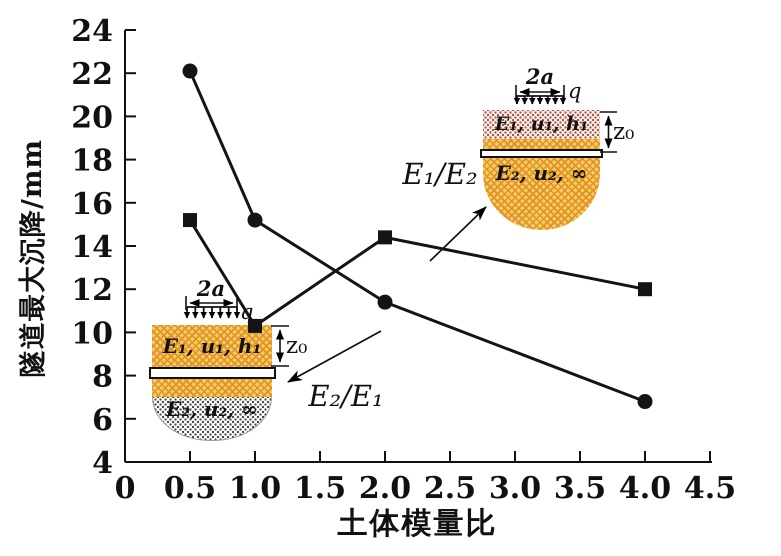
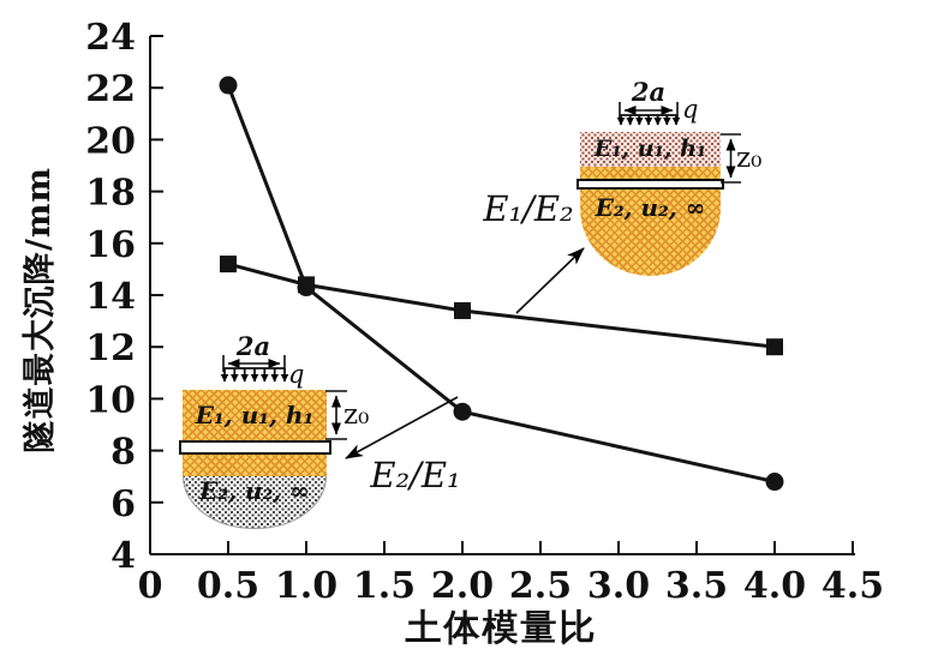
E₁/E₂/1.0: 10.3 -> 14.4
E₂/E₁/1.0: 15.2 -> 14.3
E₁/E₂/2.0: 14.4 -> 13.4
E₂/E₁/2.0: 11.4 -> 9.5
